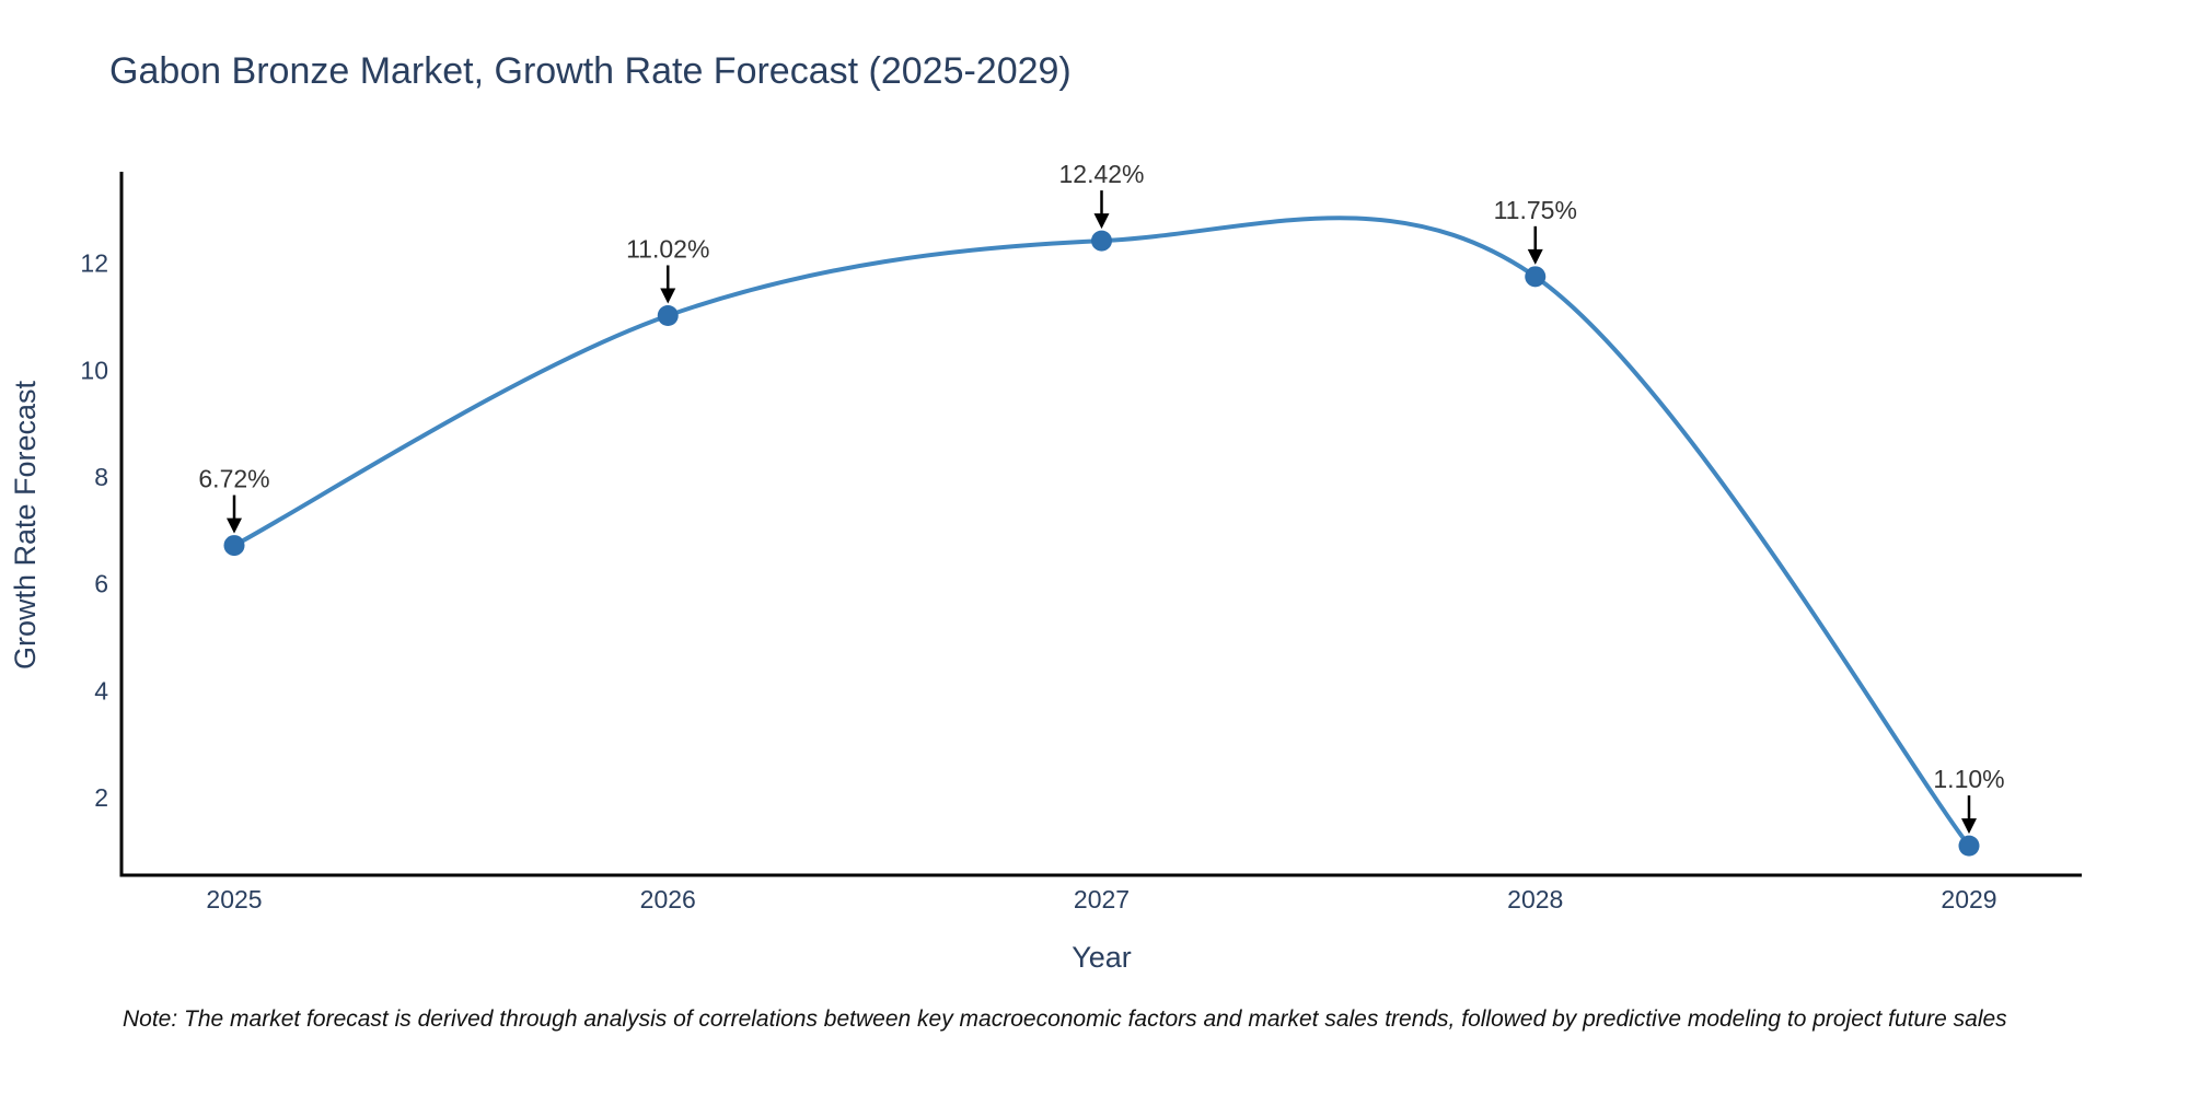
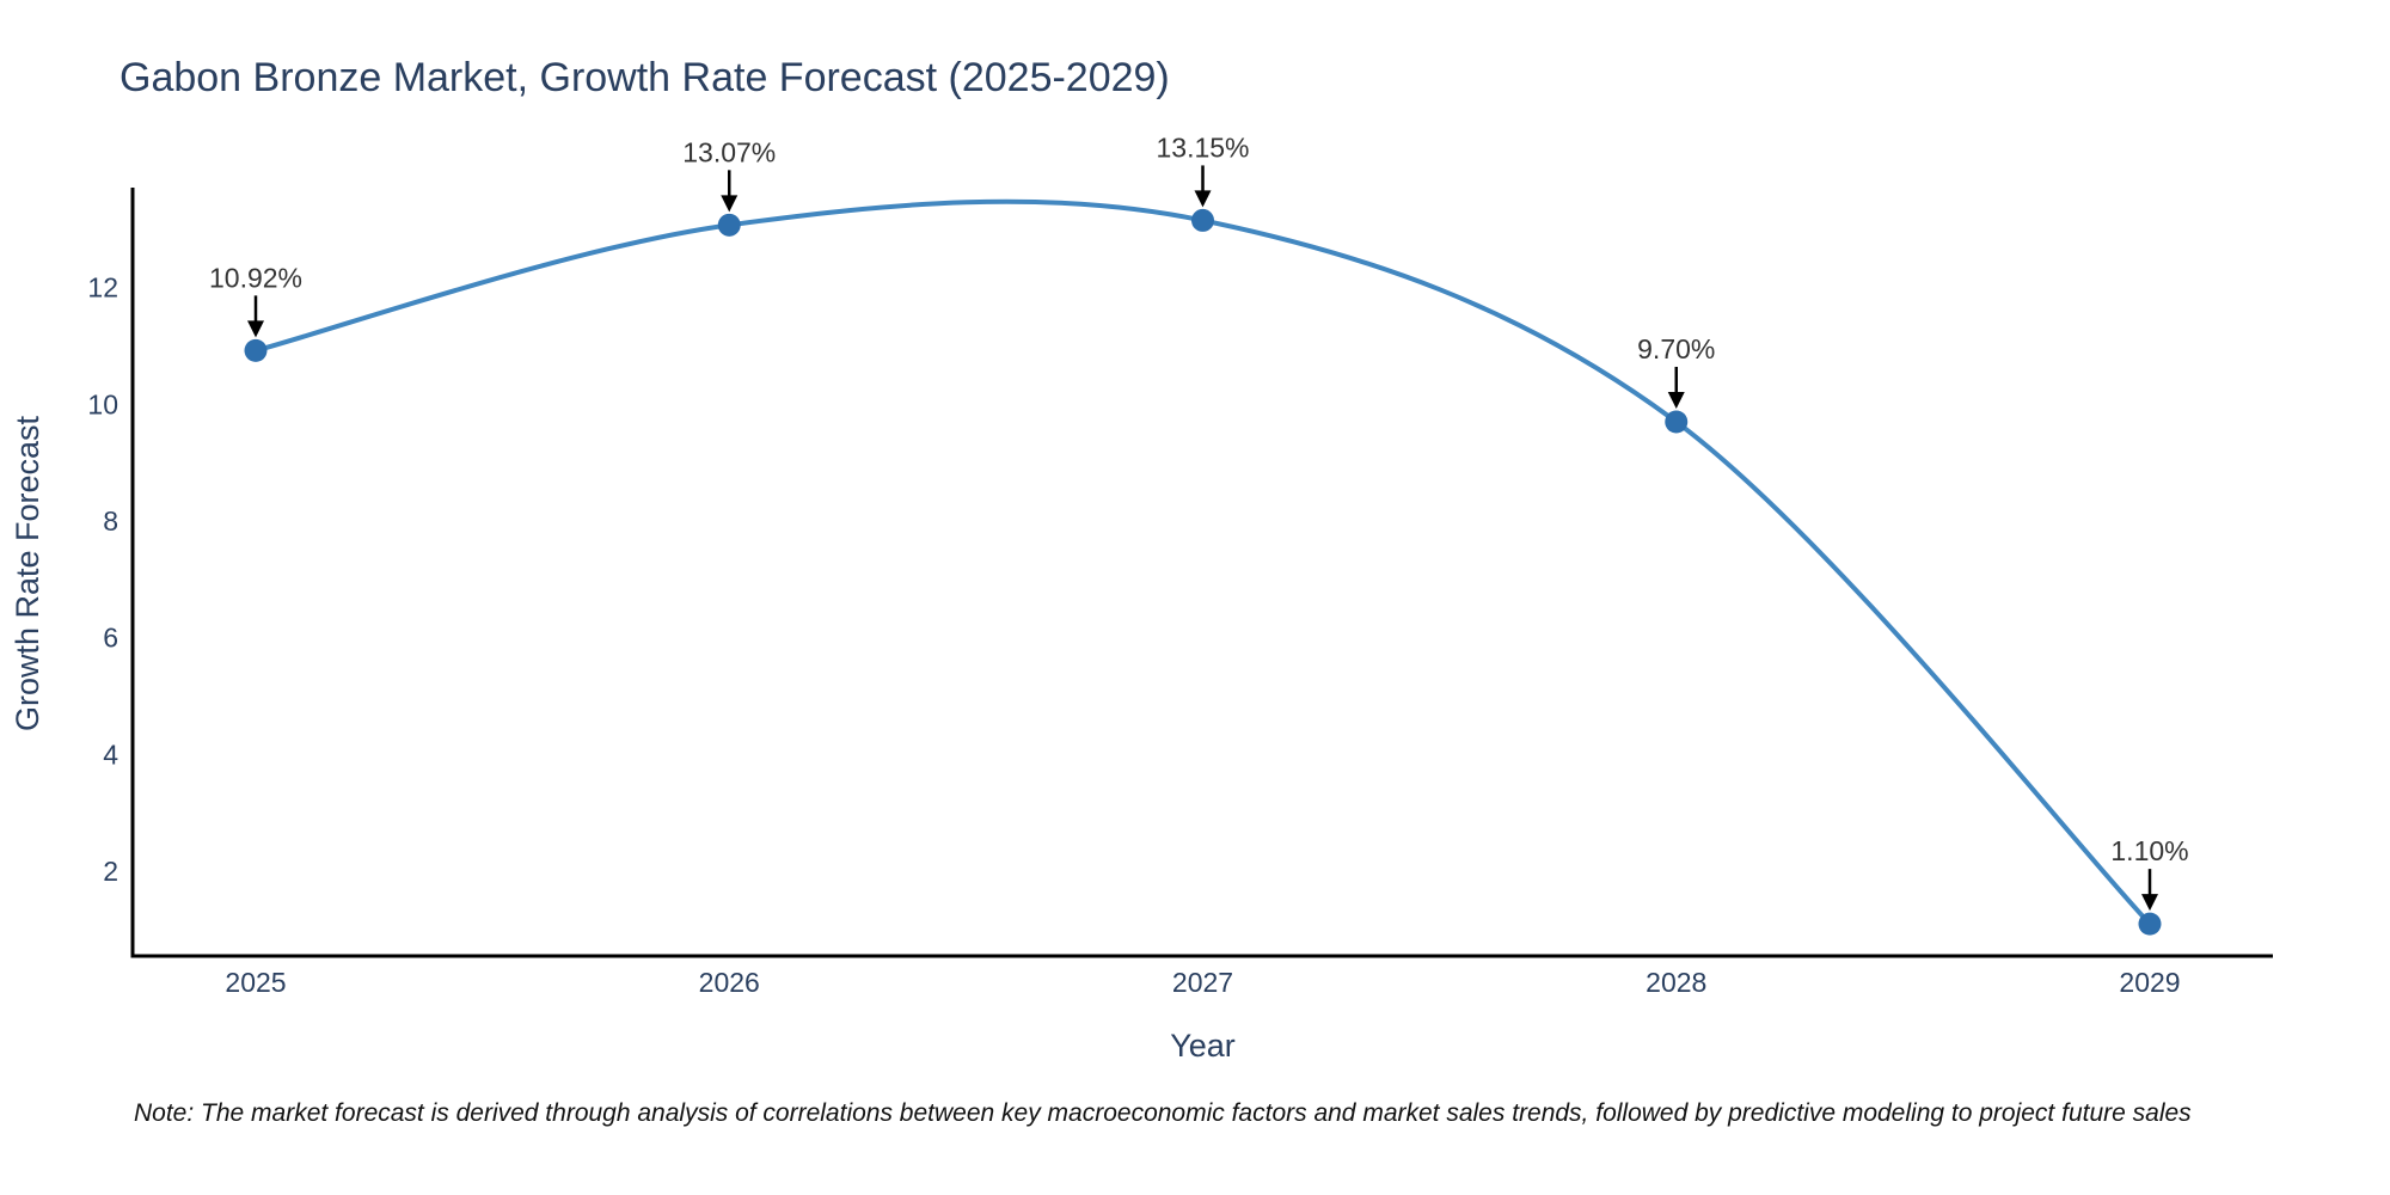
2025: 6.72% -> 10.92%
2026: 11.02% -> 13.07%
2027: 12.42% -> 13.15%
2028: 11.75% -> 9.70%
